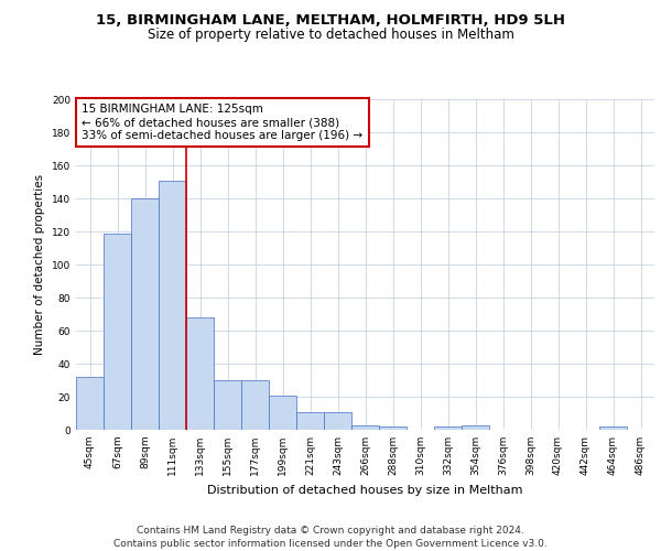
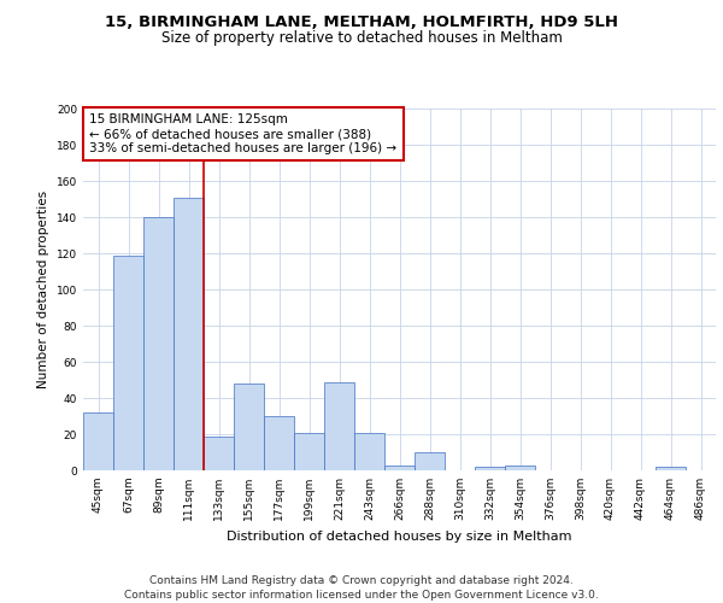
133sqm: 68 -> 19
155sqm: 30 -> 48
221sqm: 11 -> 49
243sqm: 11 -> 21
288sqm: 2 -> 10
